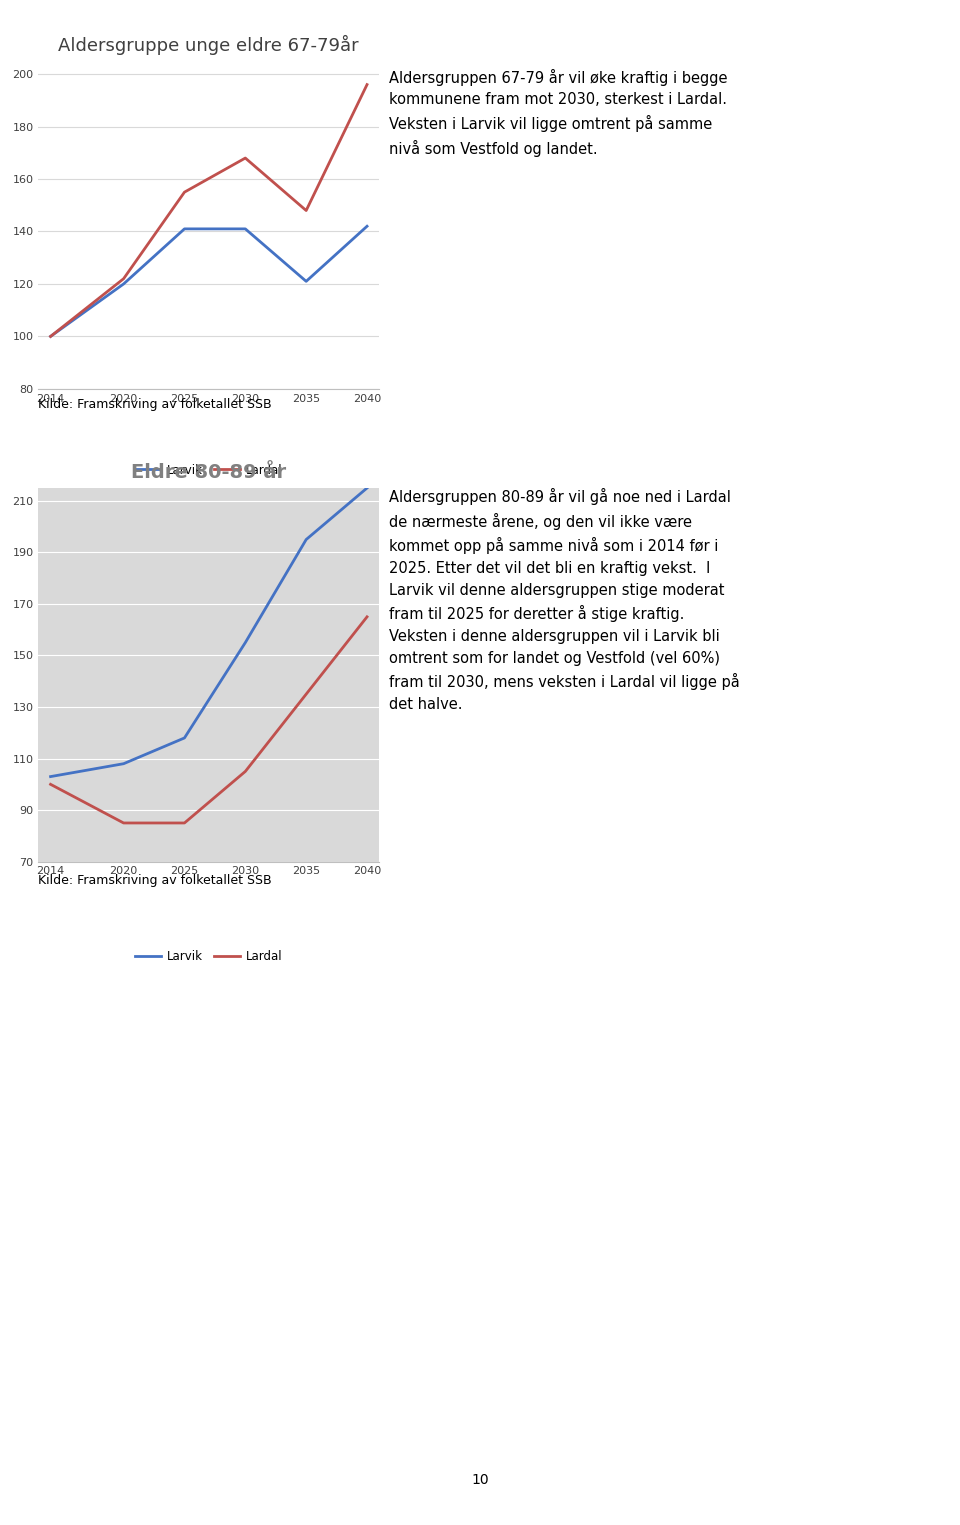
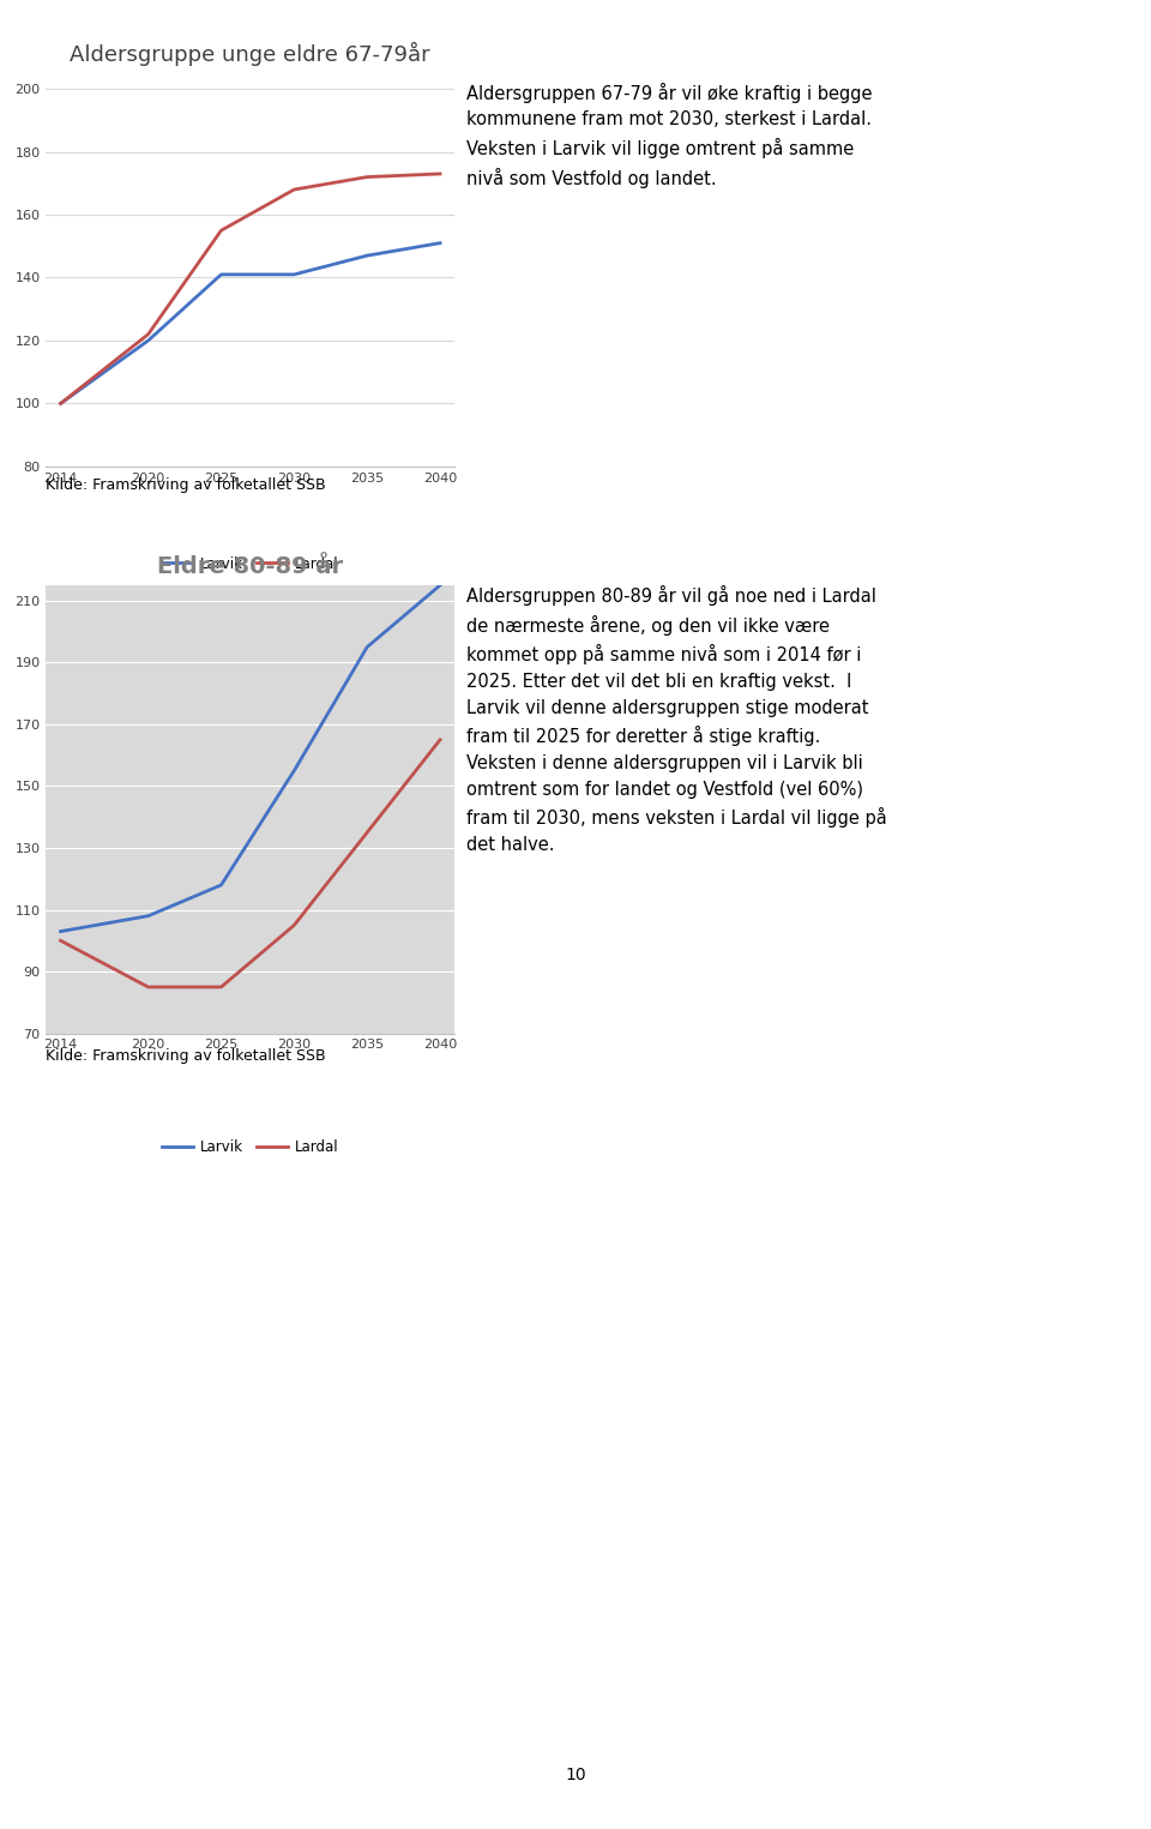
Aldersgruppe unge eldre 67-79år/Larvik/2035: 121 -> 147
Aldersgruppe unge eldre 67-79år/Lardal/2035: 148 -> 172
Aldersgruppe unge eldre 67-79år/Larvik/2040: 142 -> 151
Aldersgruppe unge eldre 67-79år/Lardal/2040: 196 -> 173
